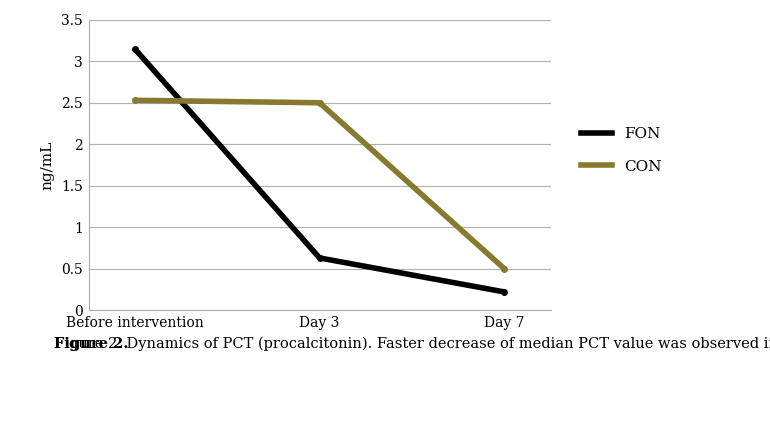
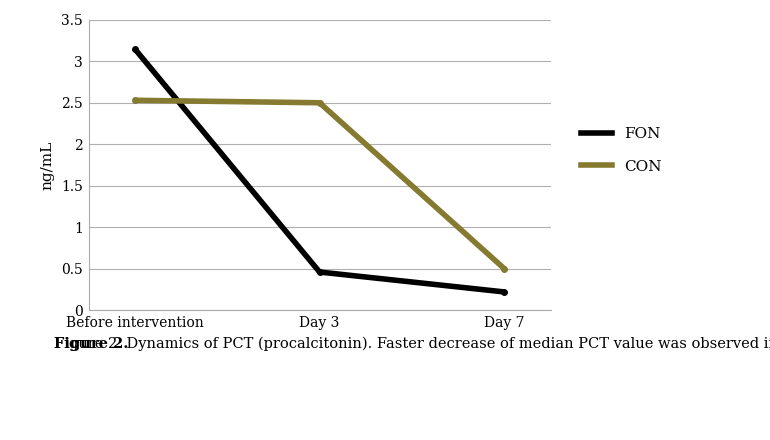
FON/Day 3: 0.63 -> 0.46
